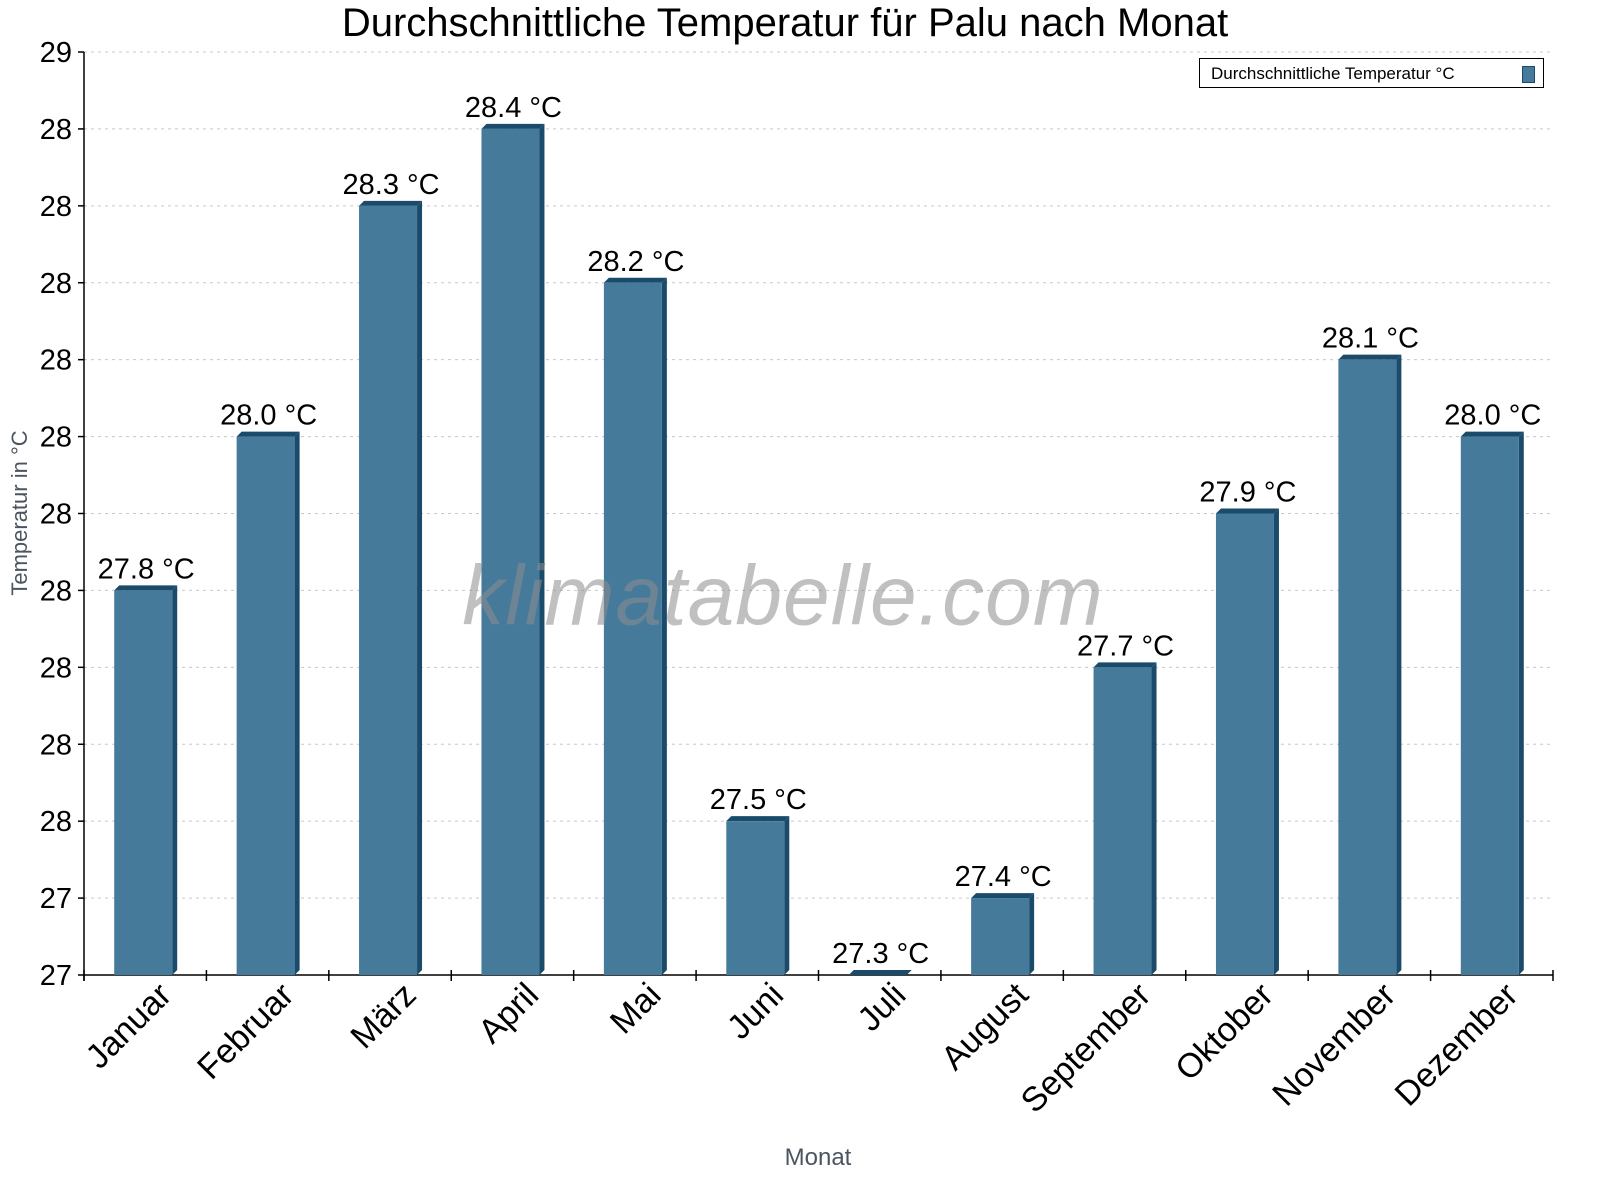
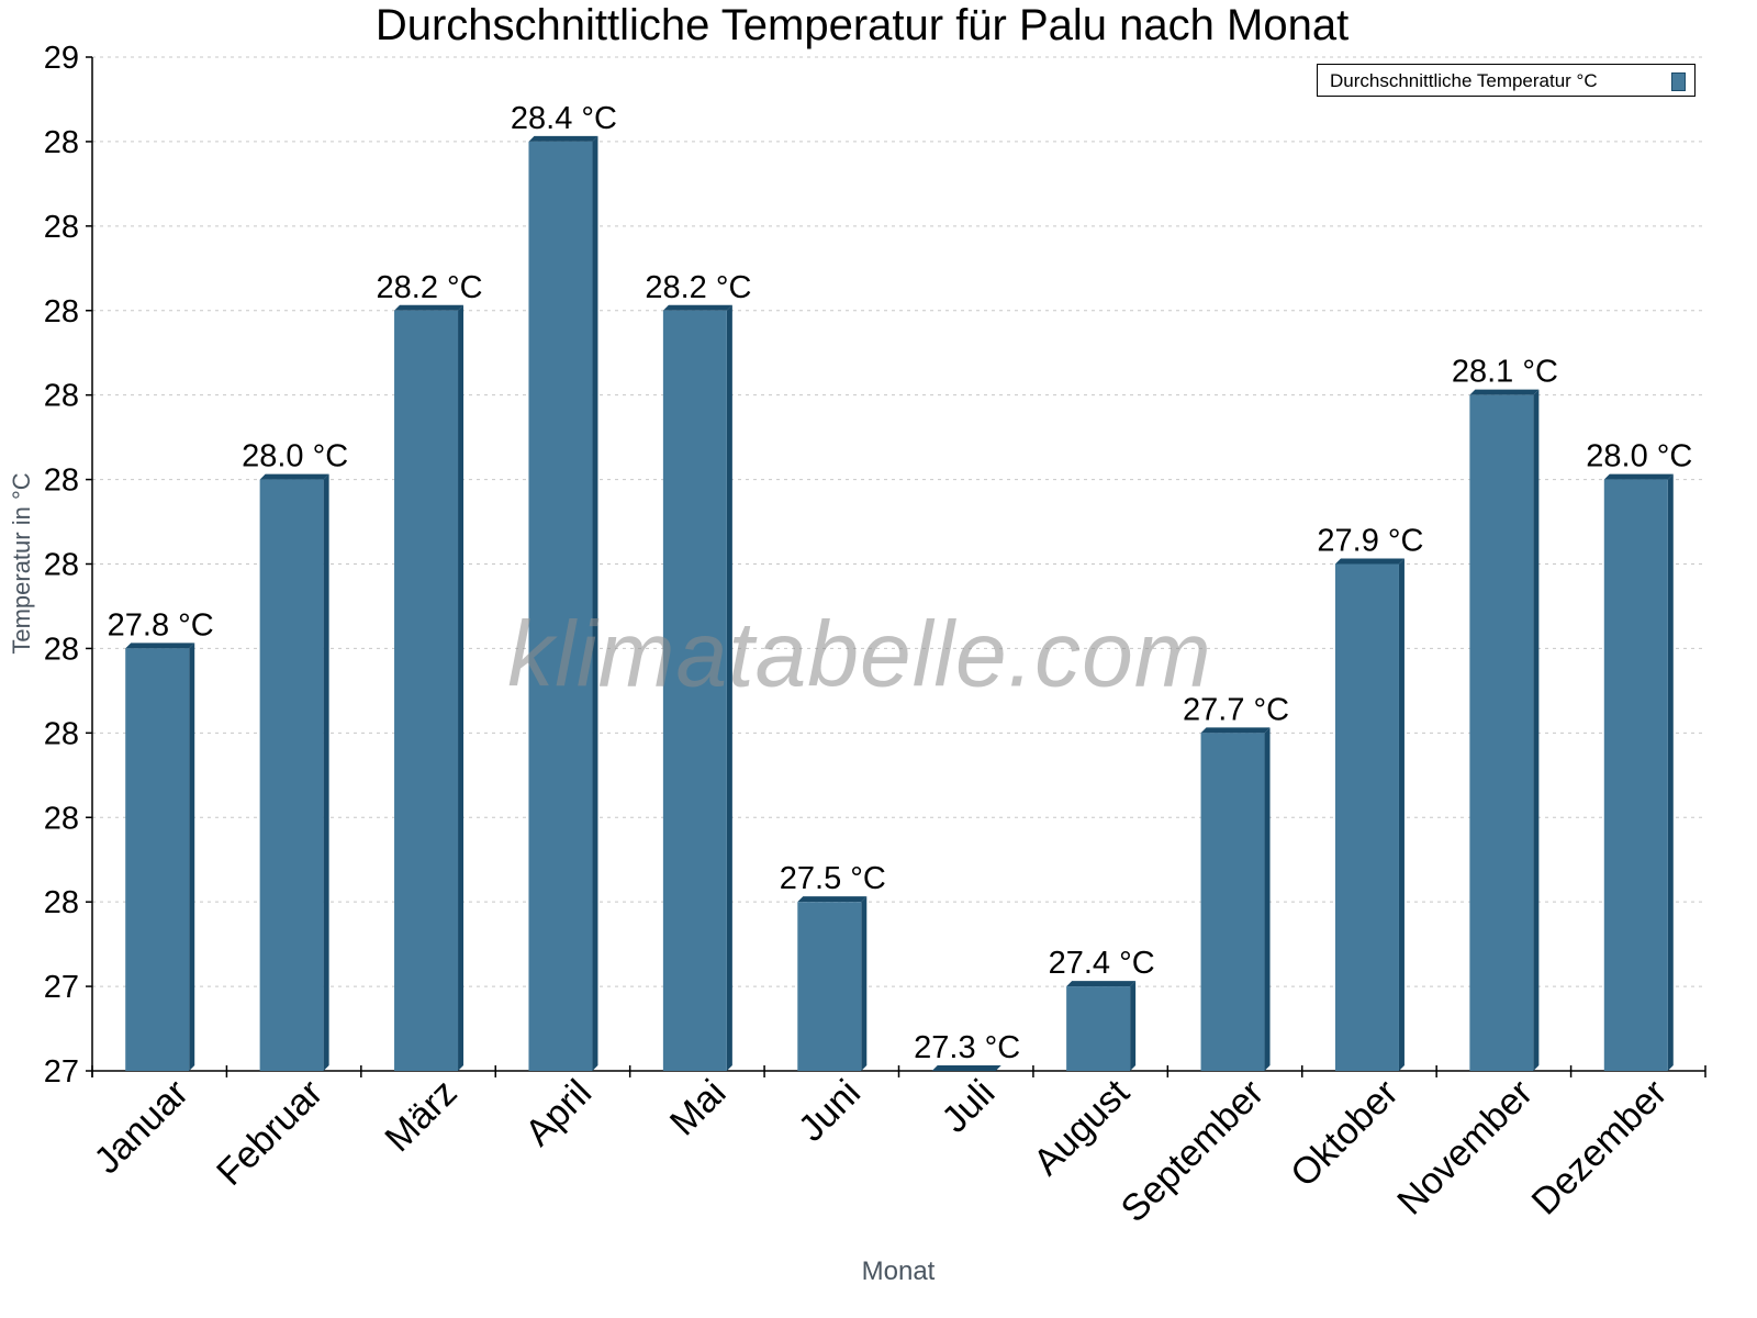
März: 28.3 -> 28.2
